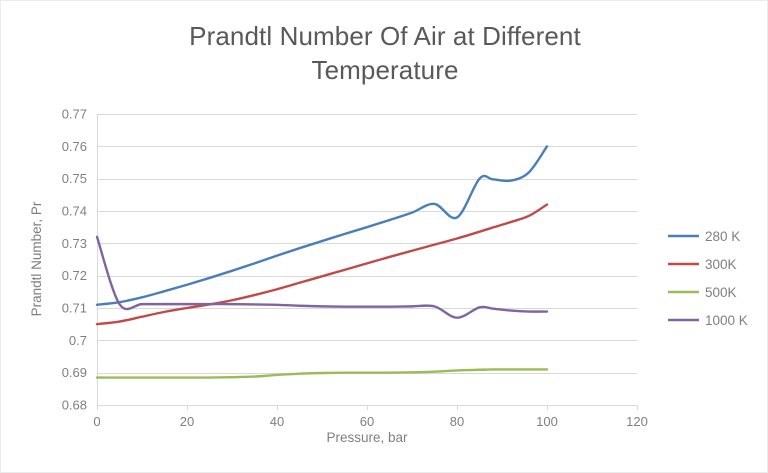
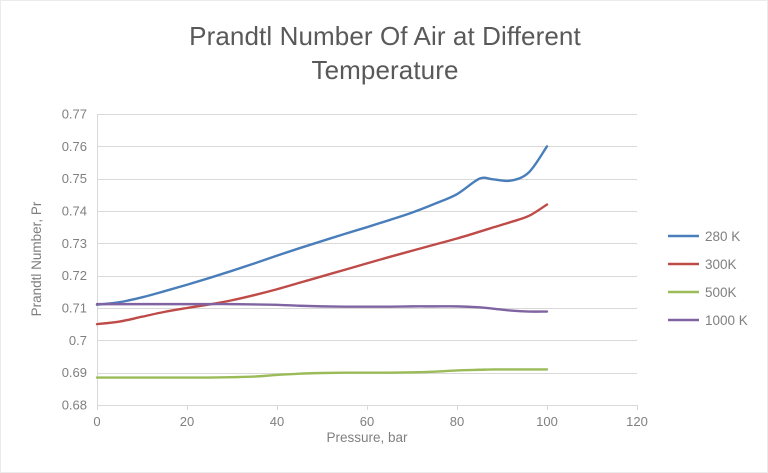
1000 K/0: 0.732 -> 0.711
280 K/80: 0.738 -> 0.745
1000 K/80: 0.707 -> 0.711
